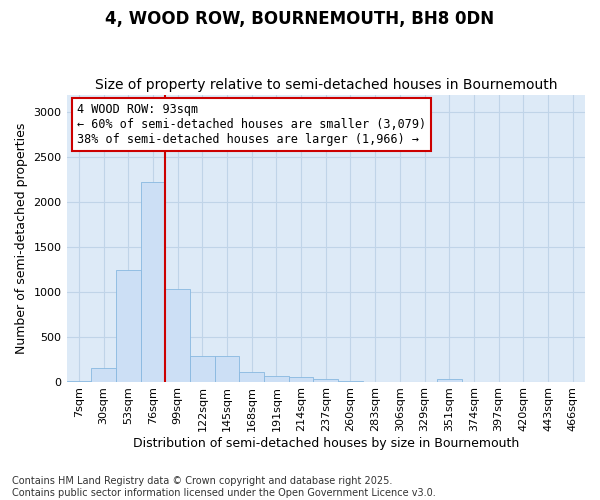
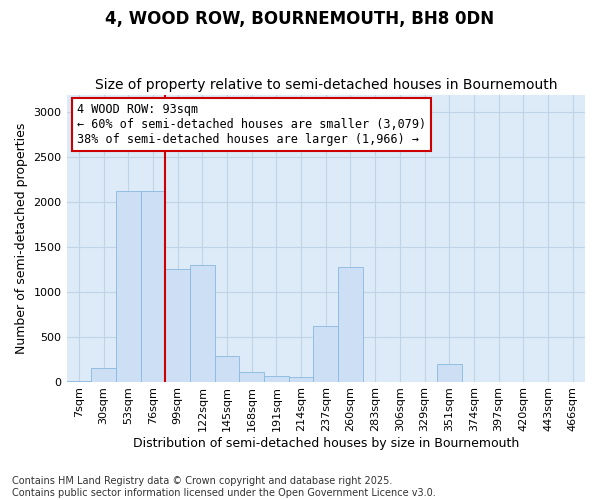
53sqm: 1240 -> 2120
76sqm: 2220 -> 2120
99sqm: 1030 -> 1260
122sqm: 290 -> 1300
237sqm: 30 -> 620
260sqm: 10 -> 1280
351sqm: 30 -> 200
